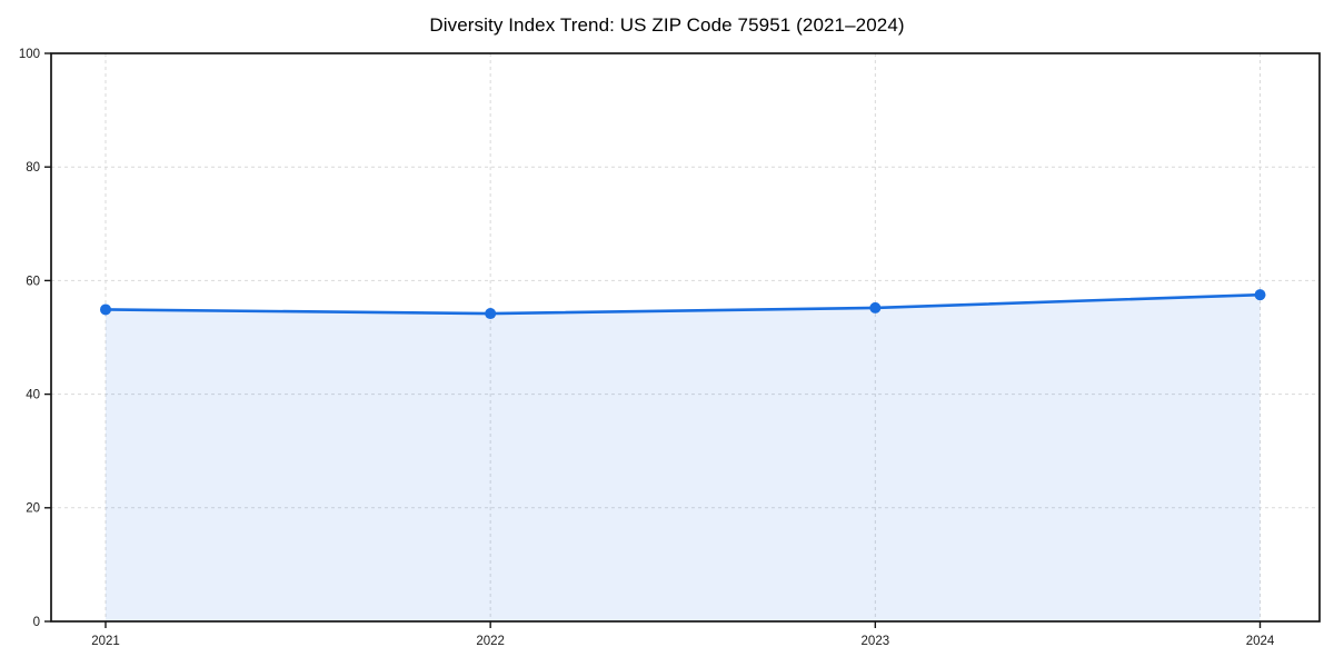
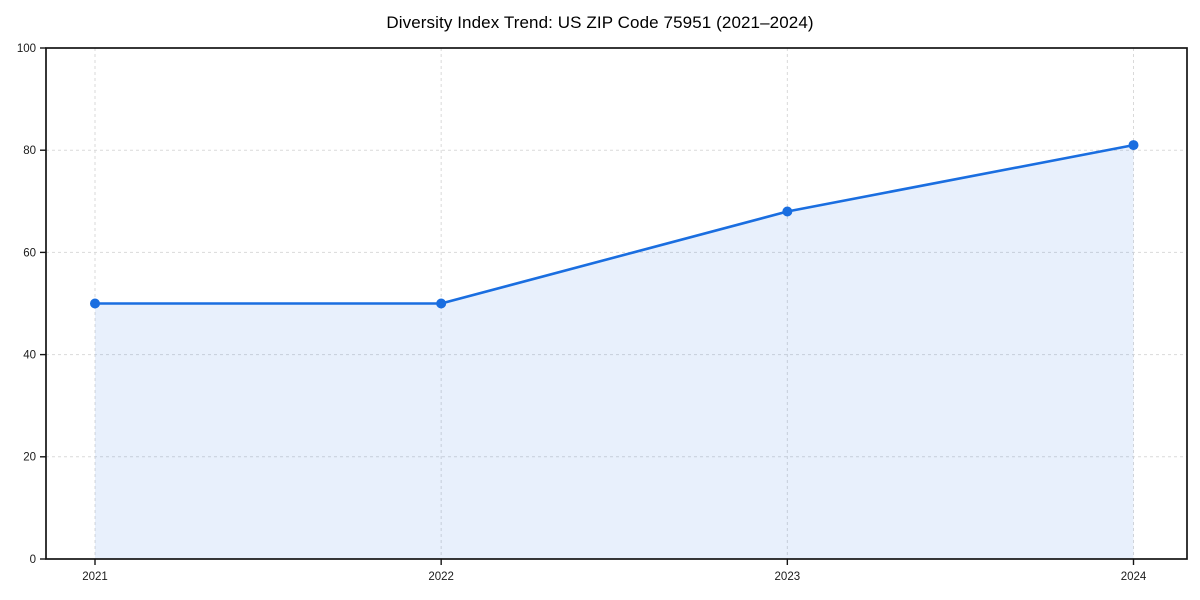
2021: 55 -> 50
2022: 54 -> 50
2023: 55 -> 68
2024: 58 -> 81
